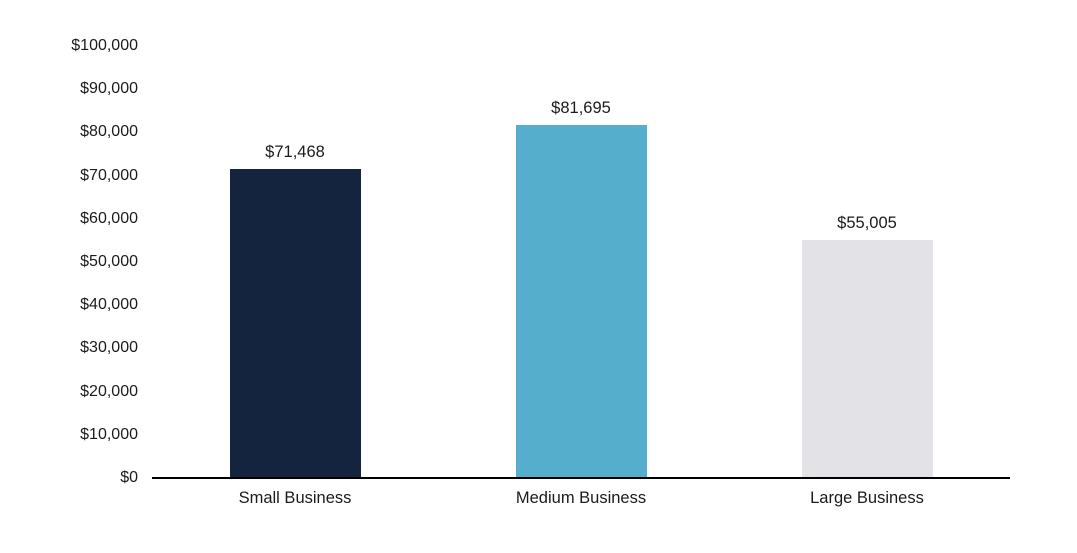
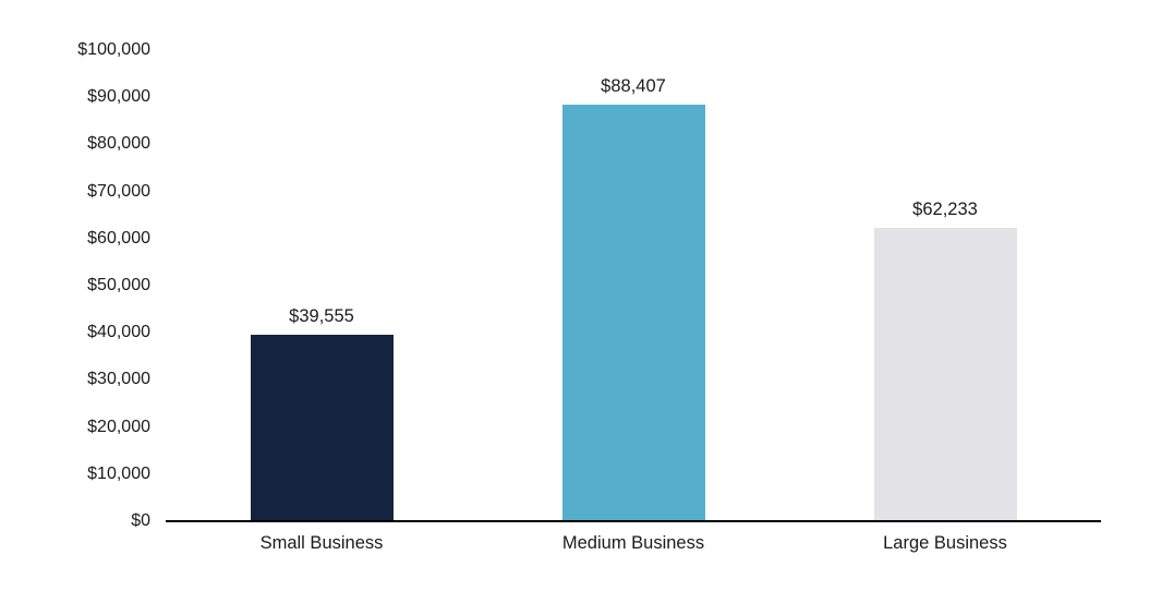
Small Business: $71,468 -> $39,555
Medium Business: $81,695 -> $88,407
Large Business: $55,005 -> $62,233
